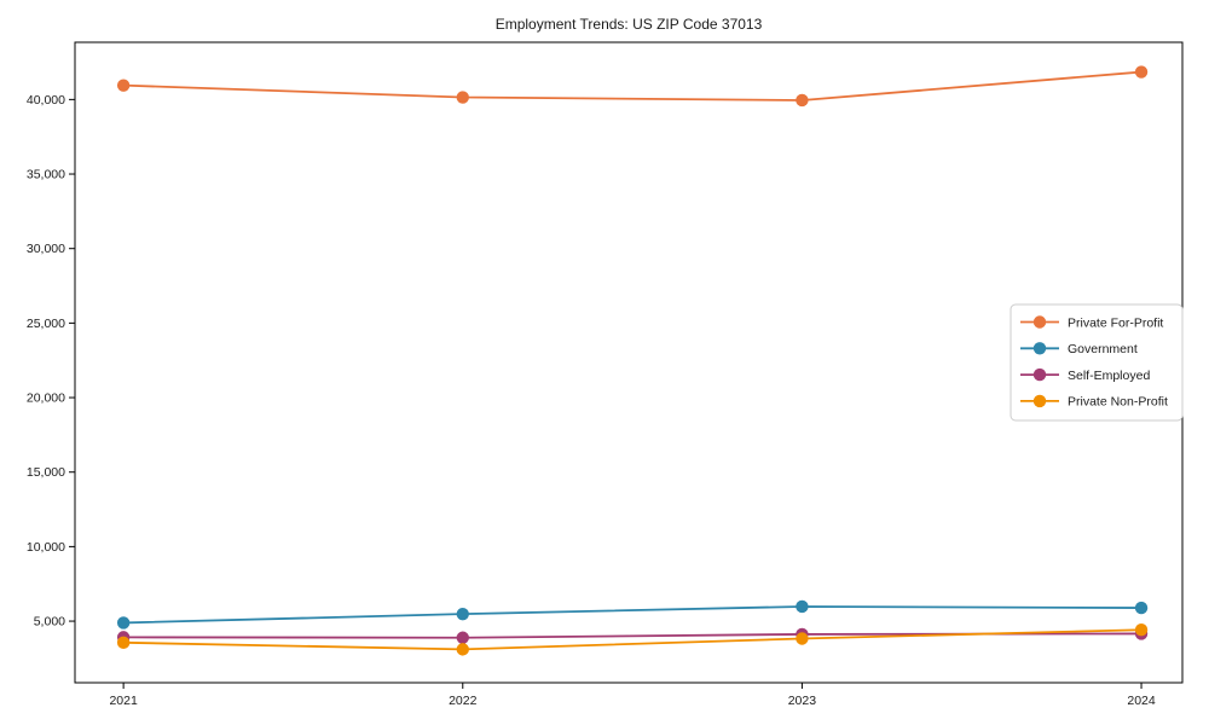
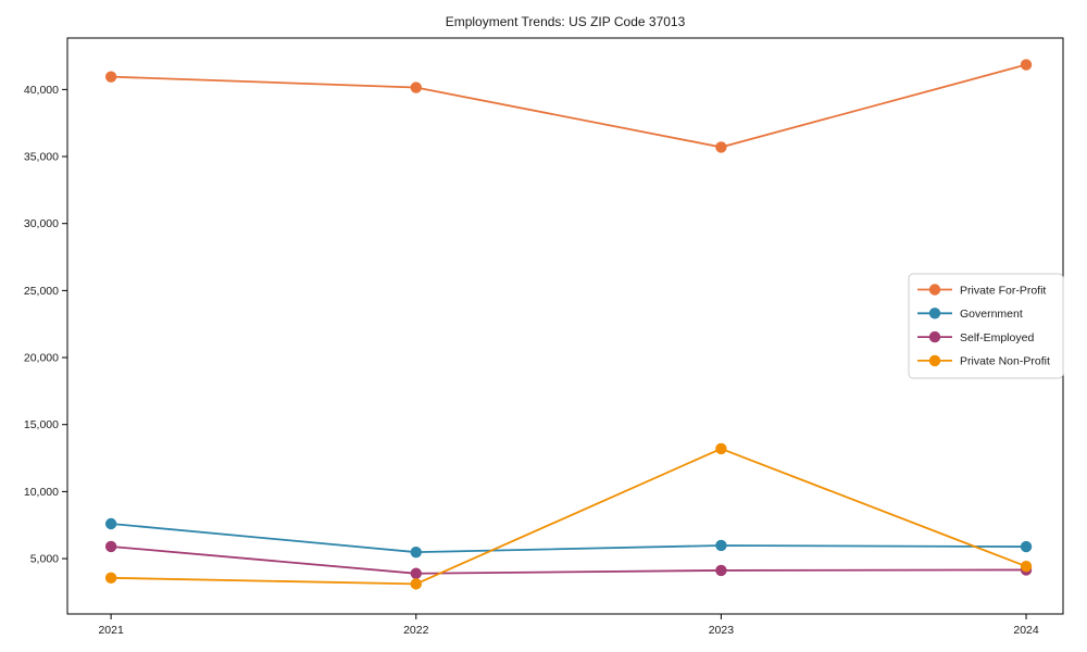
Government/2021: 4900 -> 7600
Self-Employed/2021: 3900 -> 5900
Private For-Profit/2023: 40000 -> 35700
Private Non-Profit/2023: 3800 -> 13200
